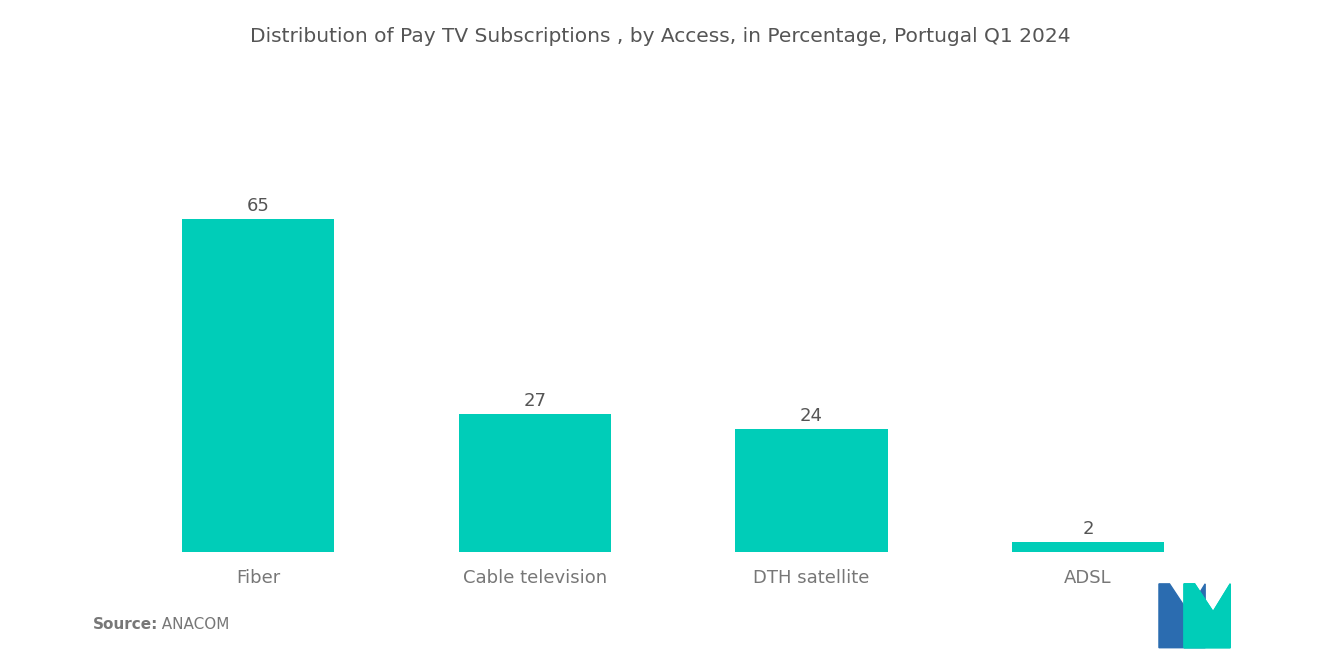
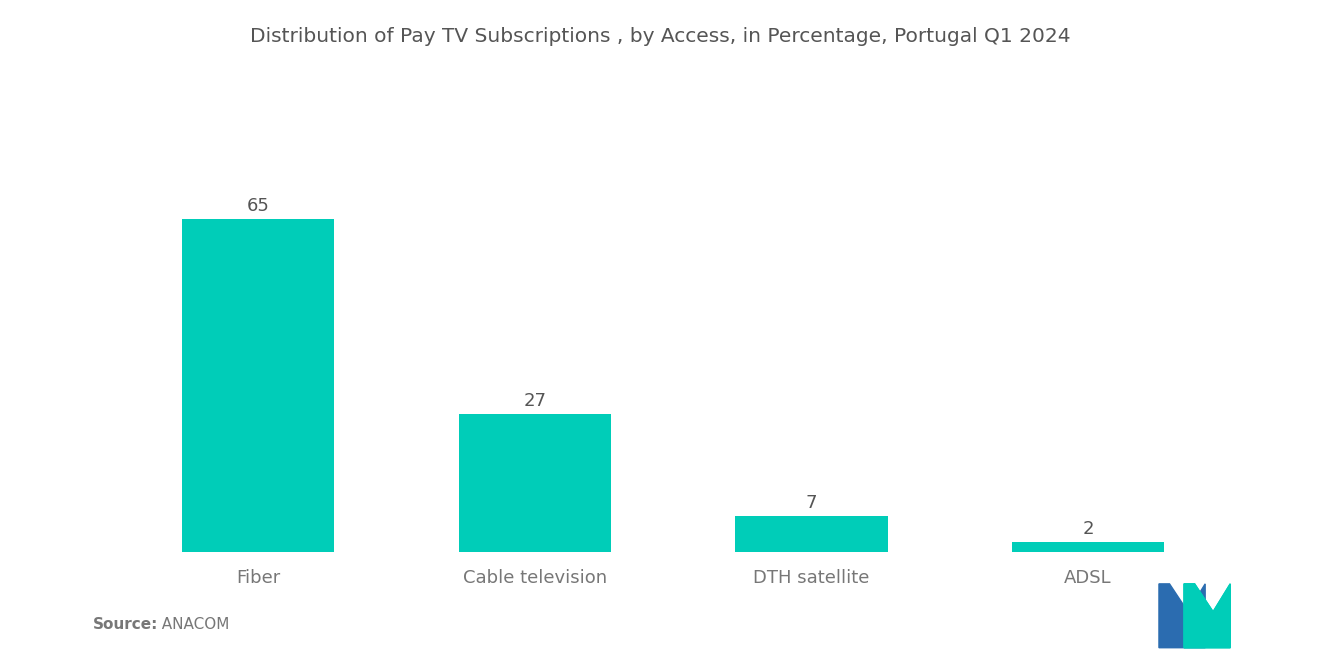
DTH satellite: 24 -> 7
